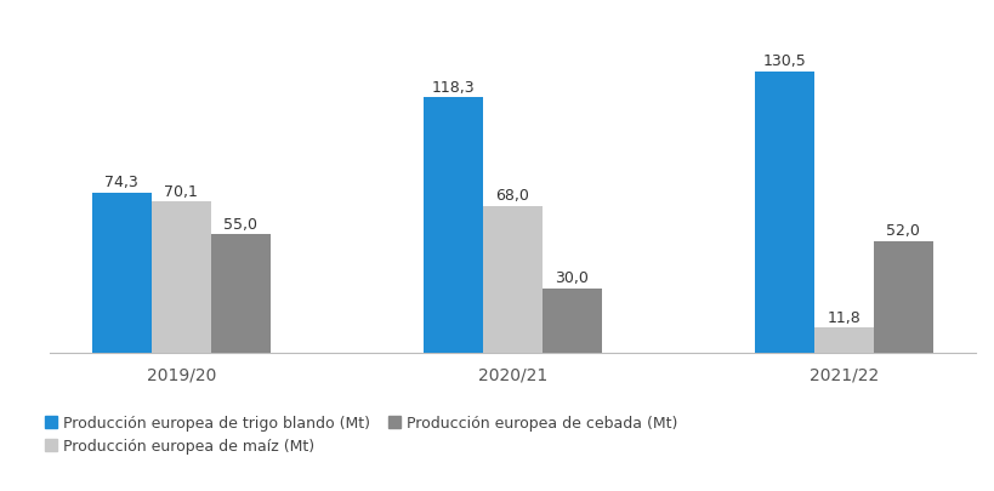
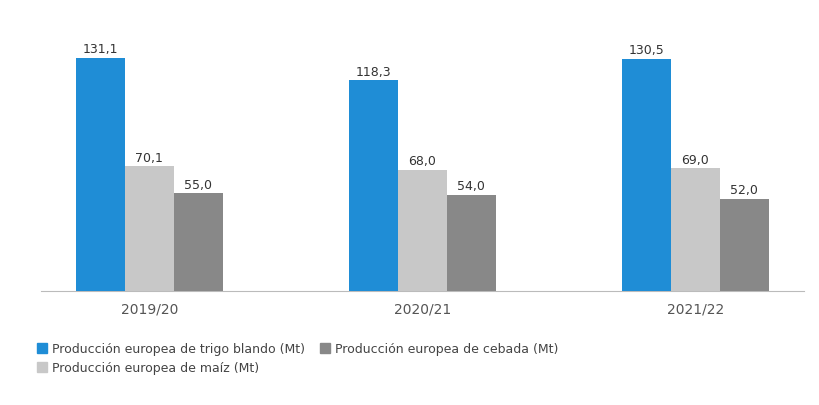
Producción europea de trigo blando (Mt)/2019/20: 74,3 -> 131,1
Producción europea de cebada (Mt)/2020/21: 30,0 -> 54,0
Producción europea de maíz (Mt)/2021/22: 11,8 -> 69,0
